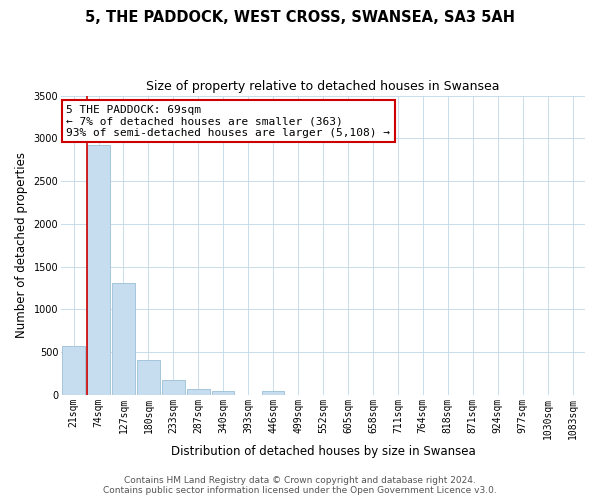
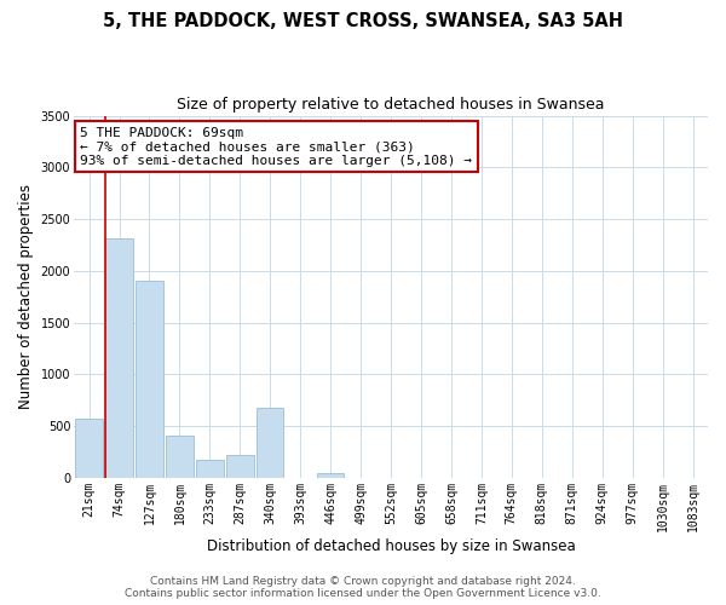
74sqm: 2920 -> 2320
127sqm: 1310 -> 1900
287sqm: 60 -> 220
340sqm: 50 -> 680
